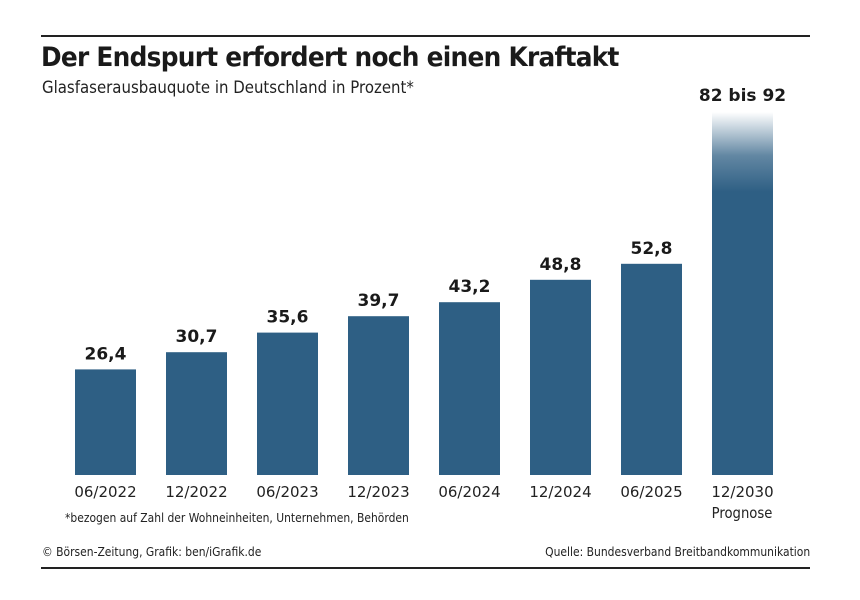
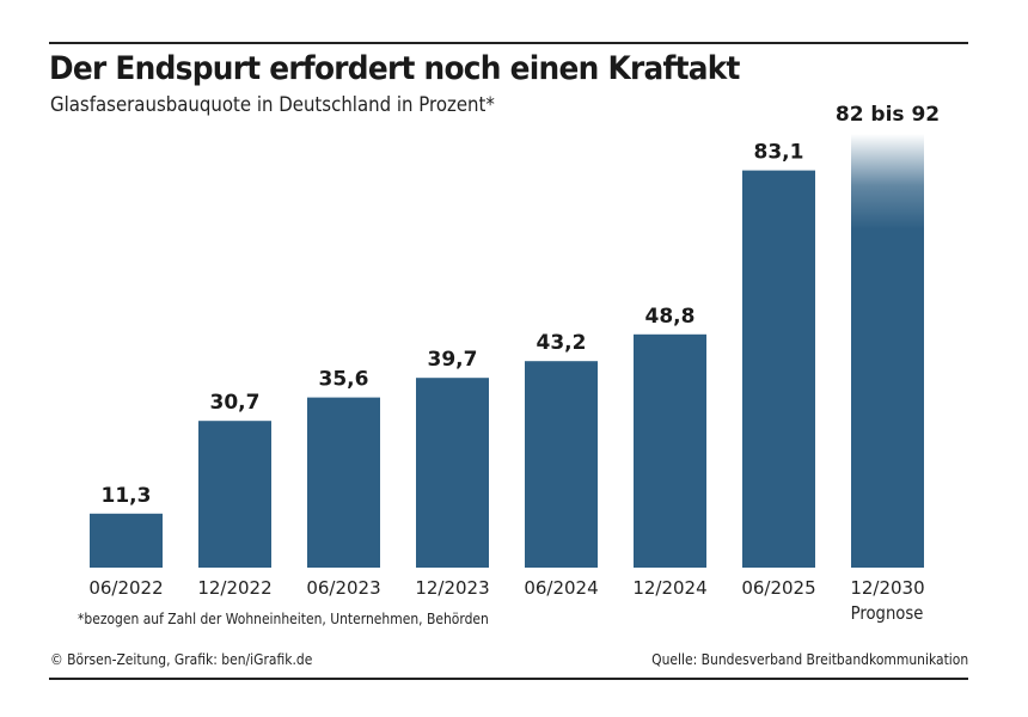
06/2022: 26,4 -> 11,3
06/2025: 52,8 -> 83,1
